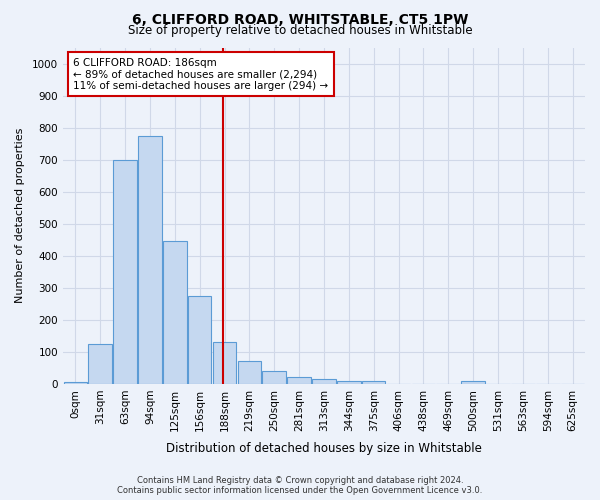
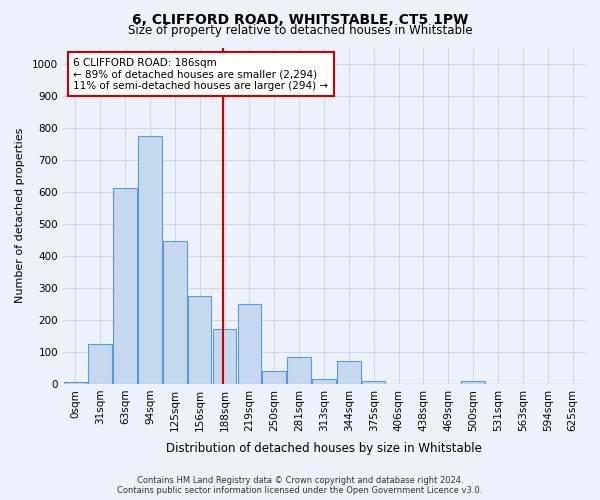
63sqm: 700 -> 610
188sqm: 130 -> 170
219sqm: 70 -> 250
281sqm: 22 -> 85
344sqm: 10 -> 70
